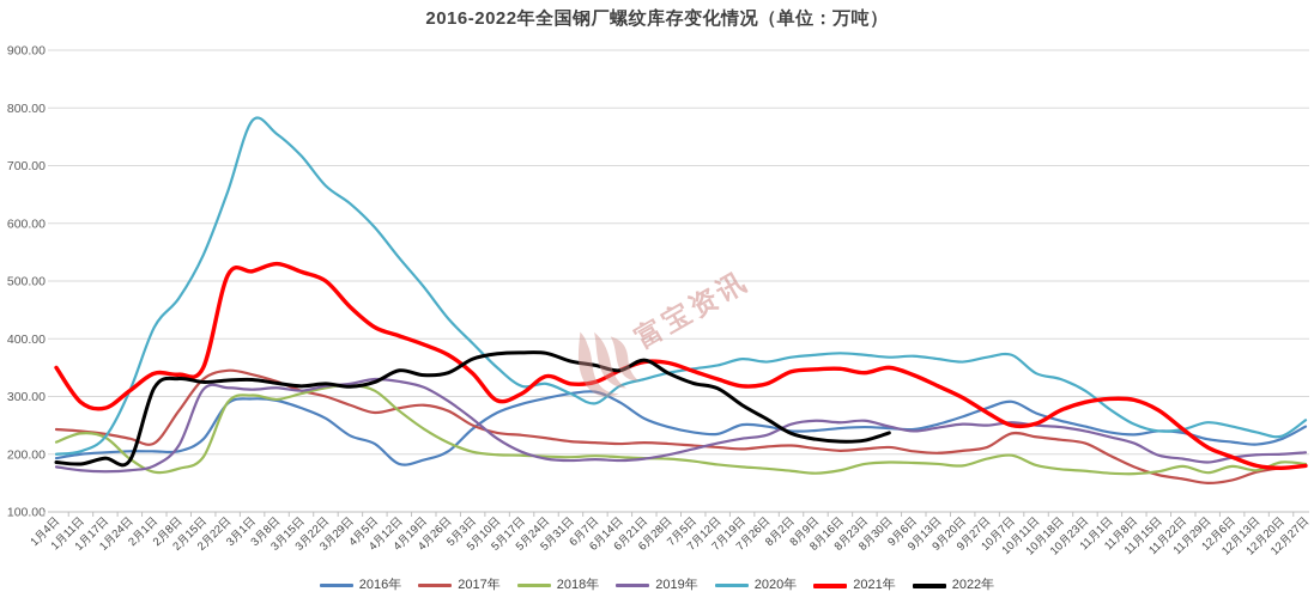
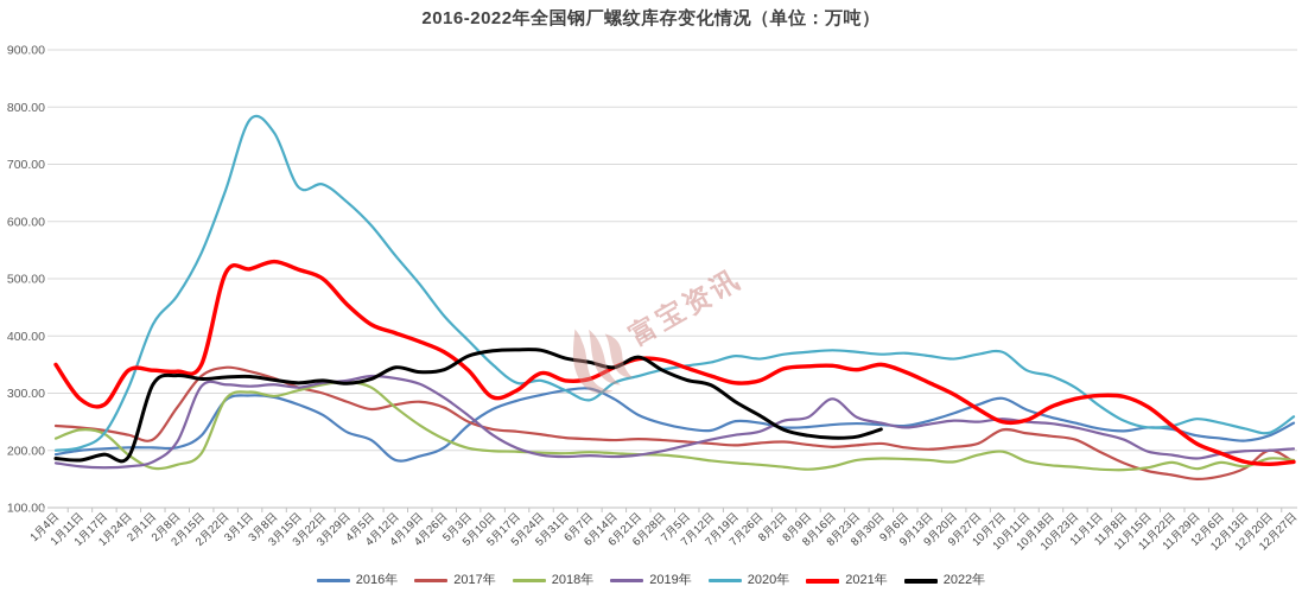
2021年/1月24日: 310 -> 340
2020年/3月15日: 720 -> 660
2019年/8月16日: 260 -> 290
2017年/12月20日: 180 -> 200
